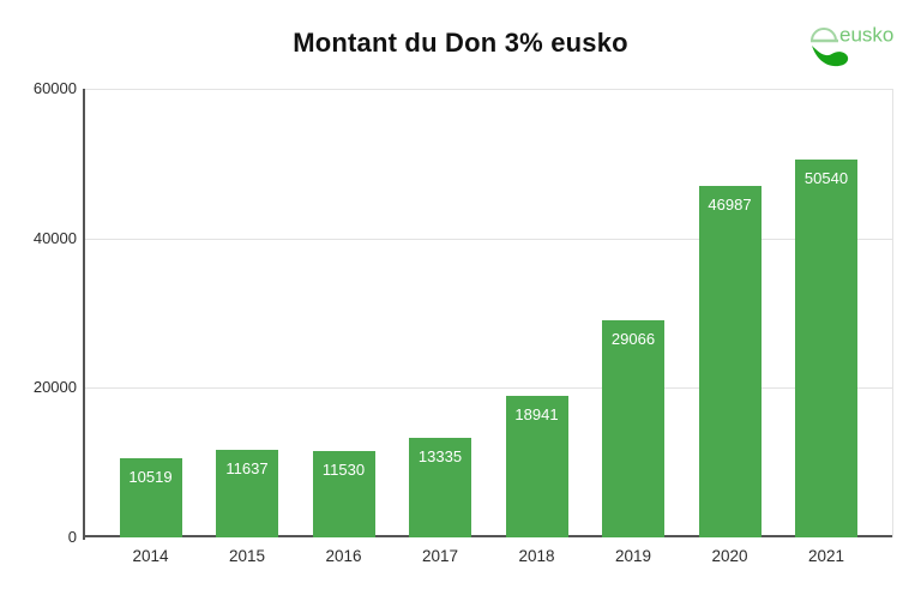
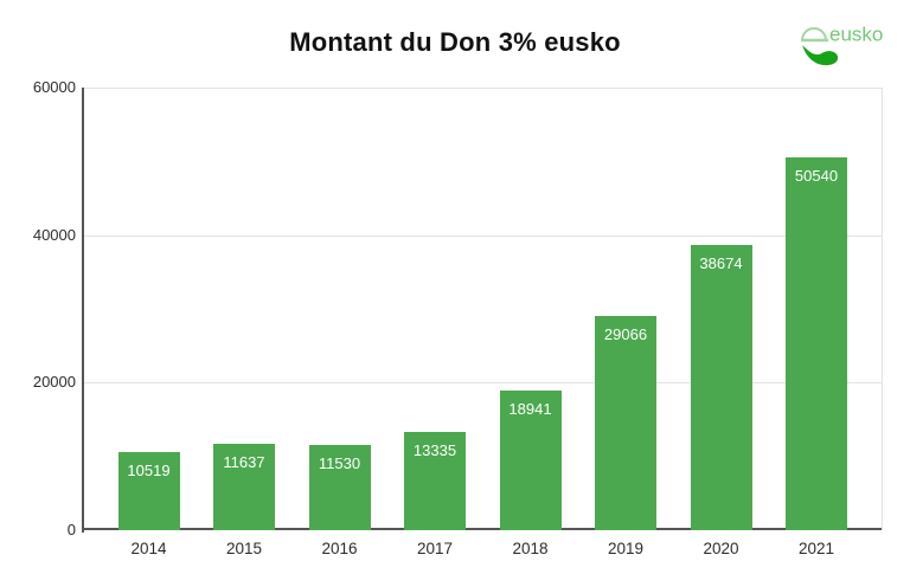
2020: 46987 -> 38674
